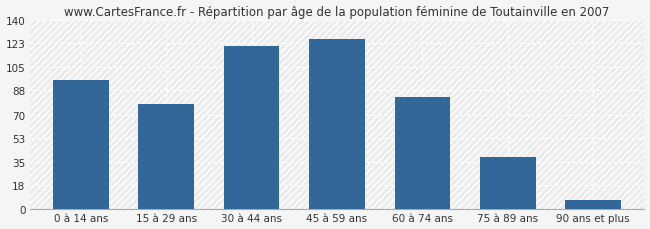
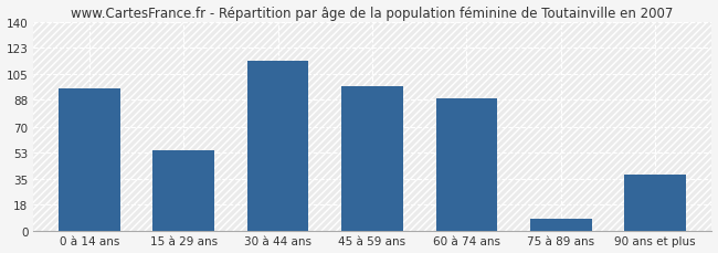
15 à 29 ans: 78 -> 54
30 à 44 ans: 121 -> 114
45 à 59 ans: 126 -> 97
60 à 74 ans: 83 -> 89
75 à 89 ans: 39 -> 8
90 ans et plus: 7 -> 38
